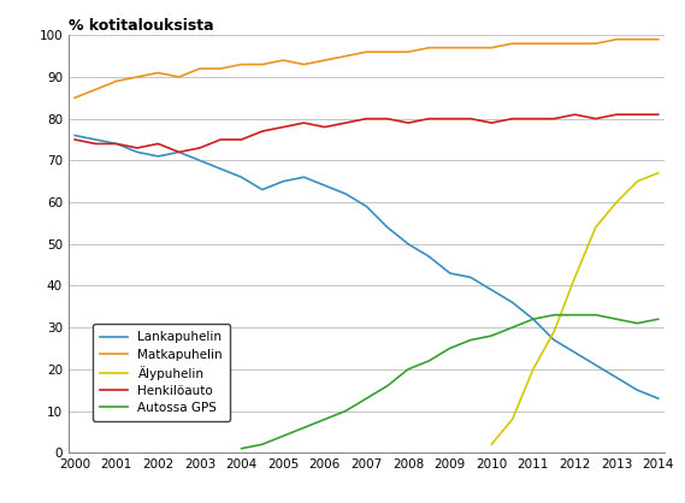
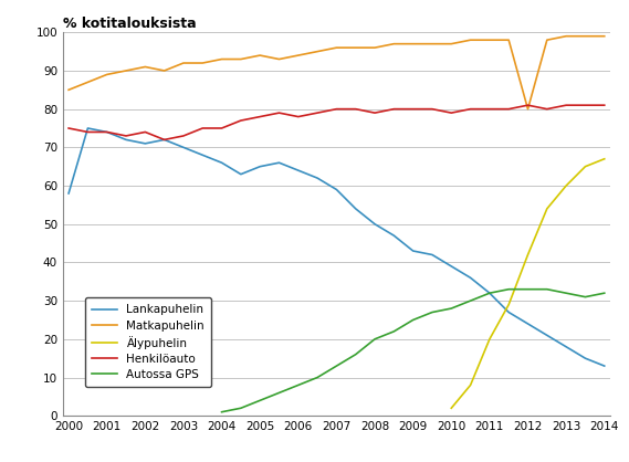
Lankapuhelin/2000: 76 -> 58
Matkapuhelin/2012: 98 -> 80
